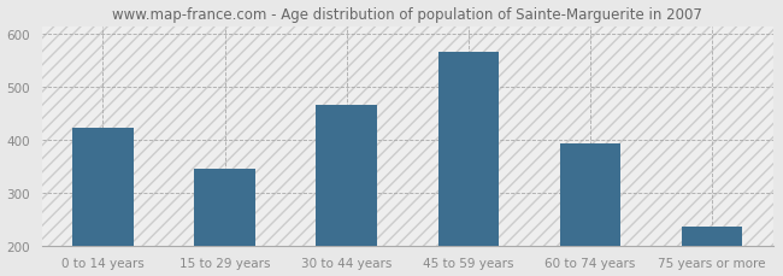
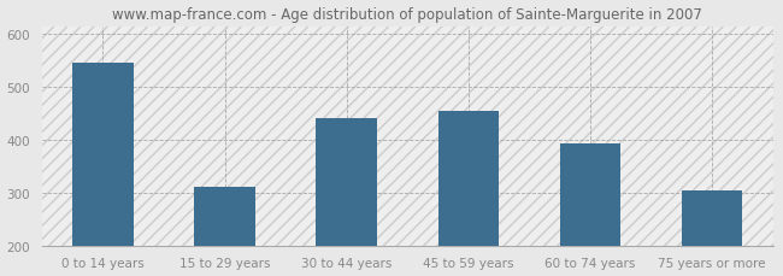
0 to 14 years: 422 -> 545
15 to 29 years: 345 -> 310
30 to 44 years: 465 -> 440
45 to 59 years: 566 -> 455
75 years or more: 236 -> 305
